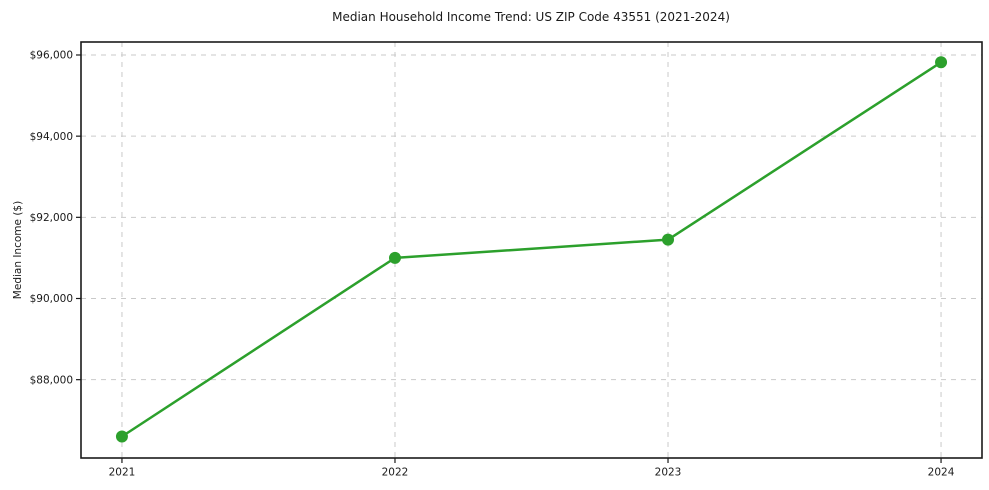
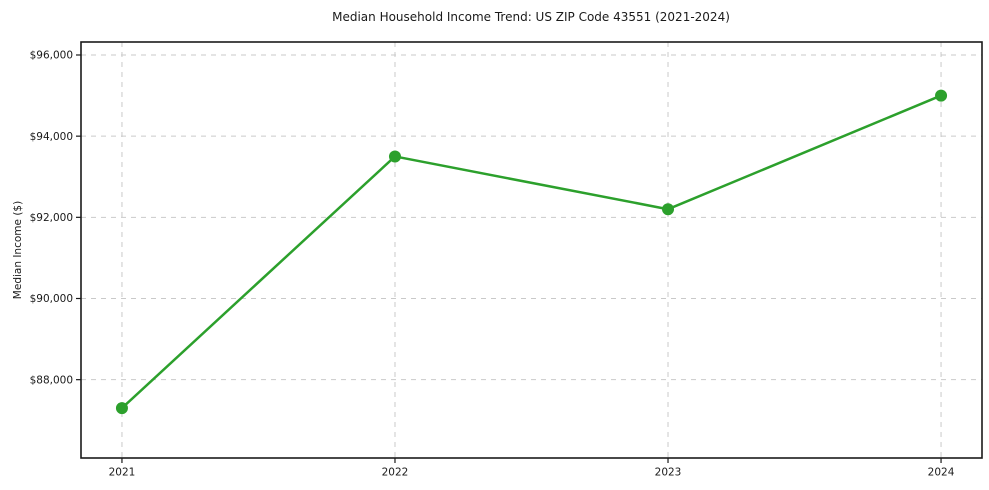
2021: $86600 -> $87300
2022: $91000 -> $93500
2023: $91400 -> $92200
2024: $95800 -> $95000
